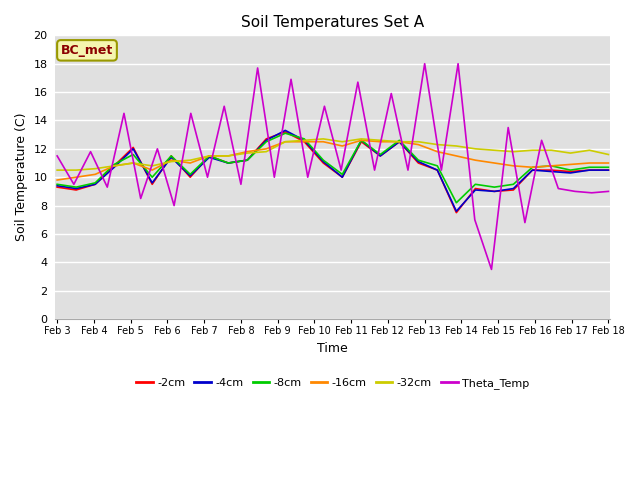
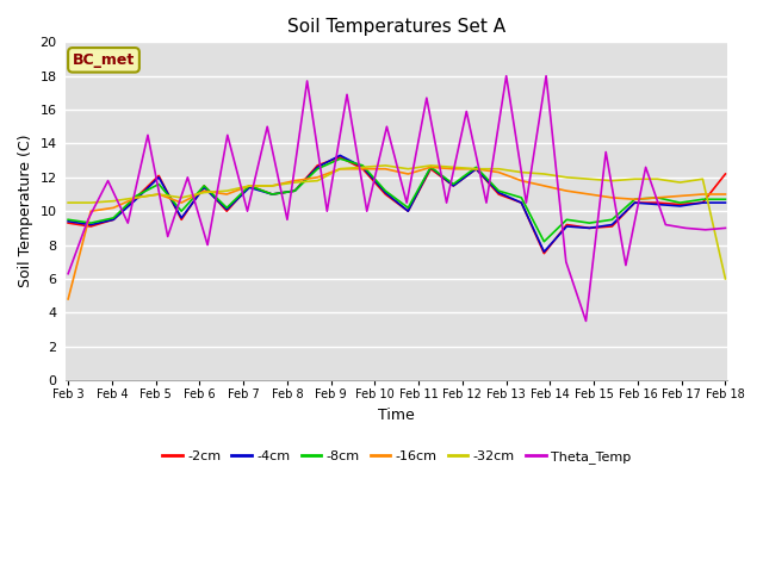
-16cm/Feb 3: 9.8 -> 4.8
Theta_Temp/Feb 3: 11.5 -> 6.3
-2cm/Feb 18: 10.5 -> 12.2
-32cm/Feb 18: 11.6 -> 6.0
